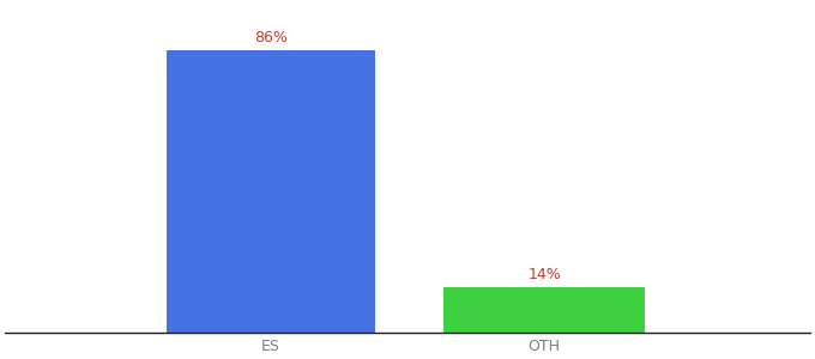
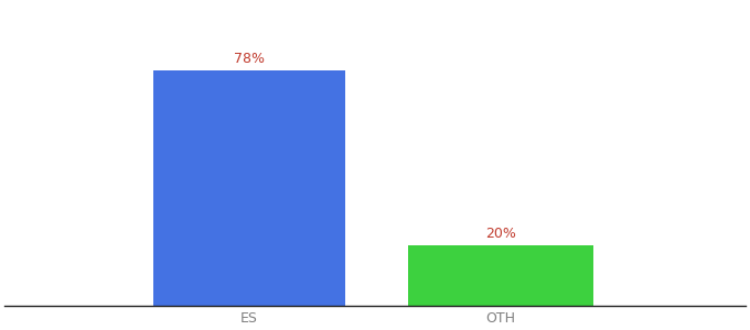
ES: 86% -> 78%
OTH: 14% -> 20%
